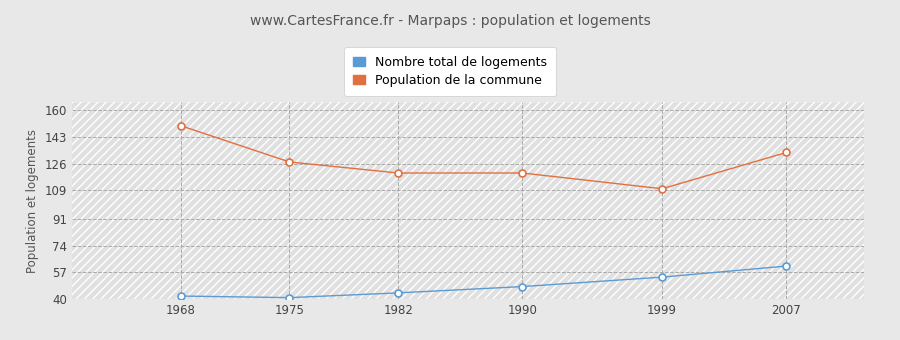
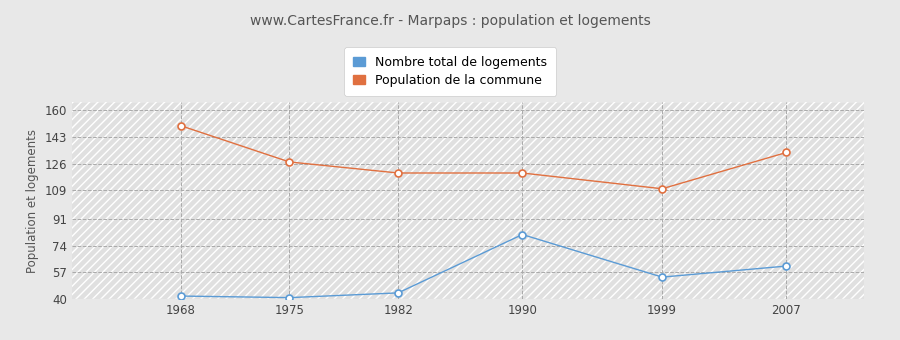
Nombre total de logements/1990: 48 -> 81
